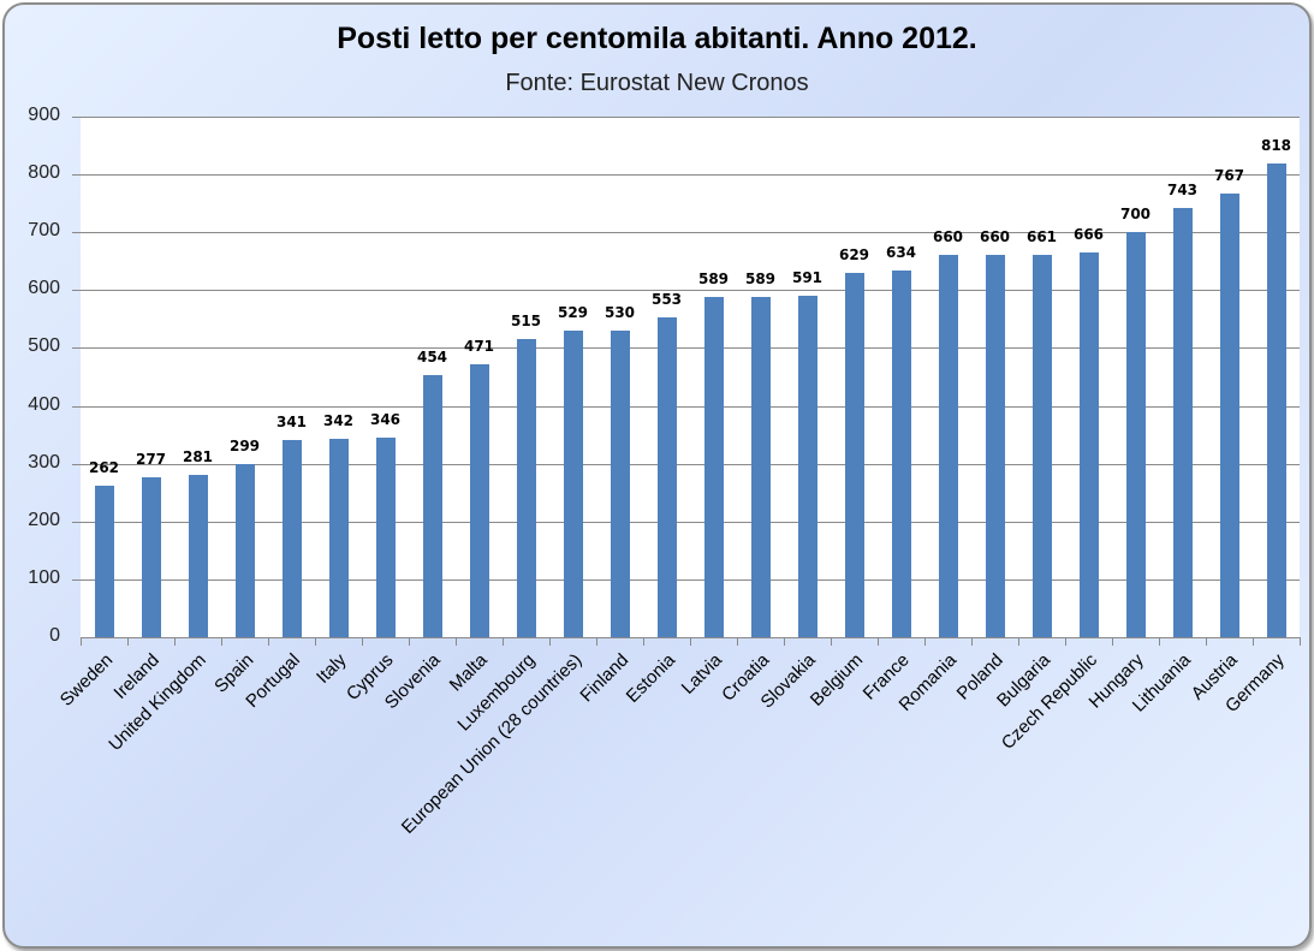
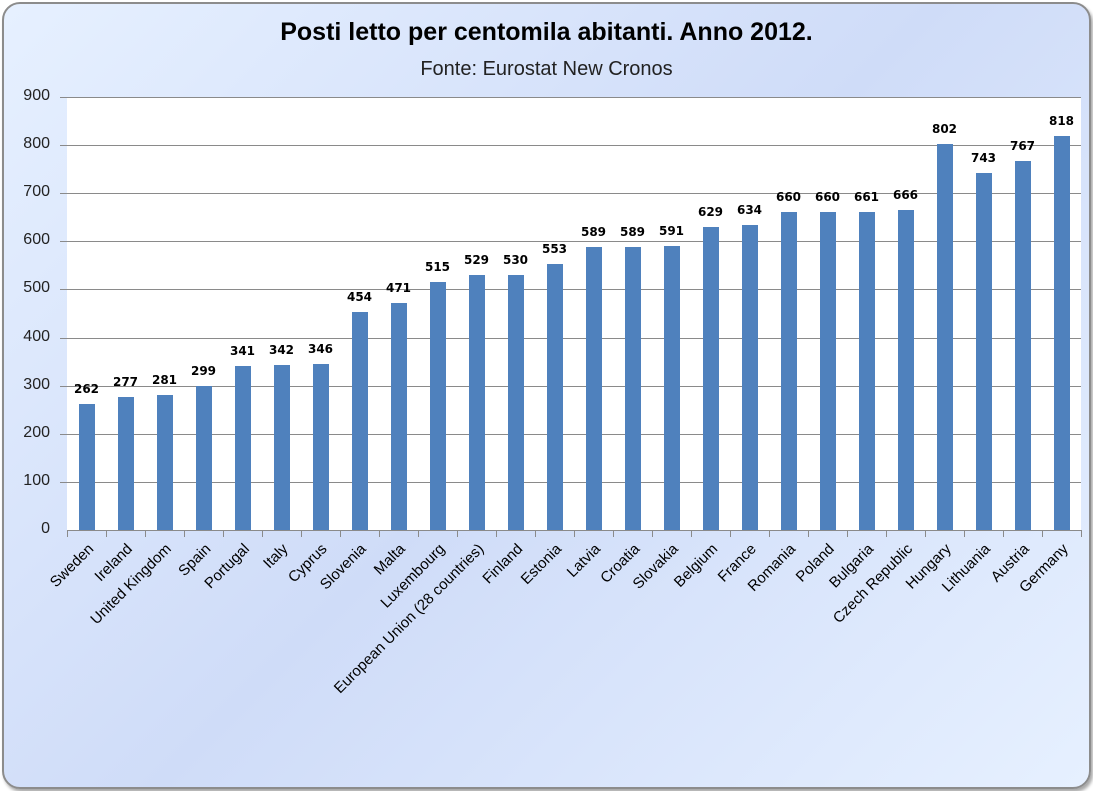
Hungary: 700 -> 802
